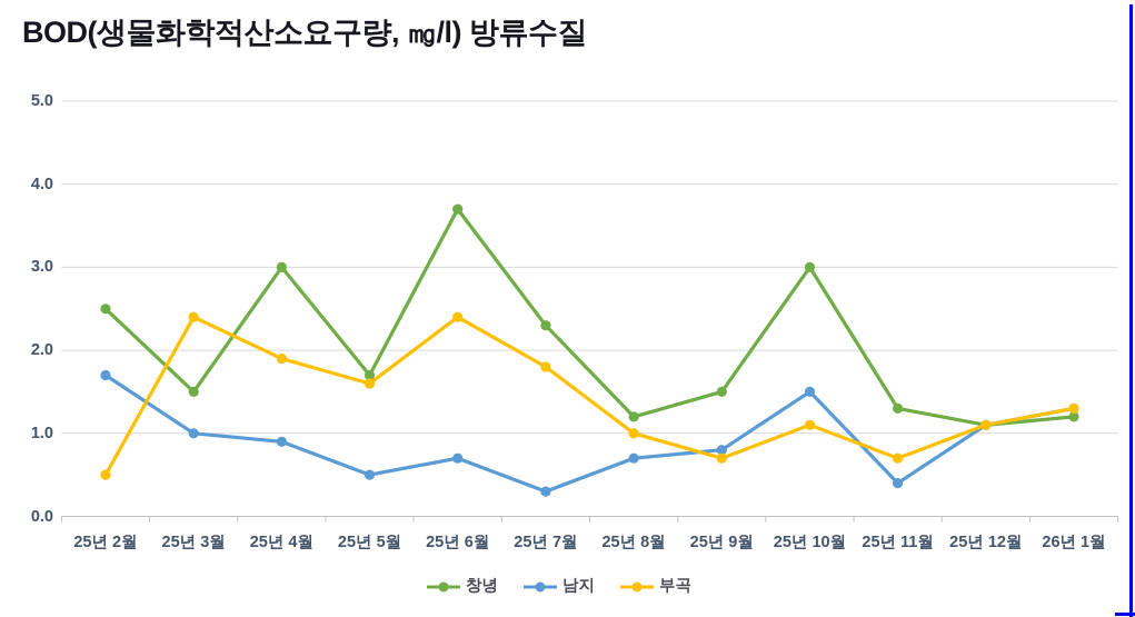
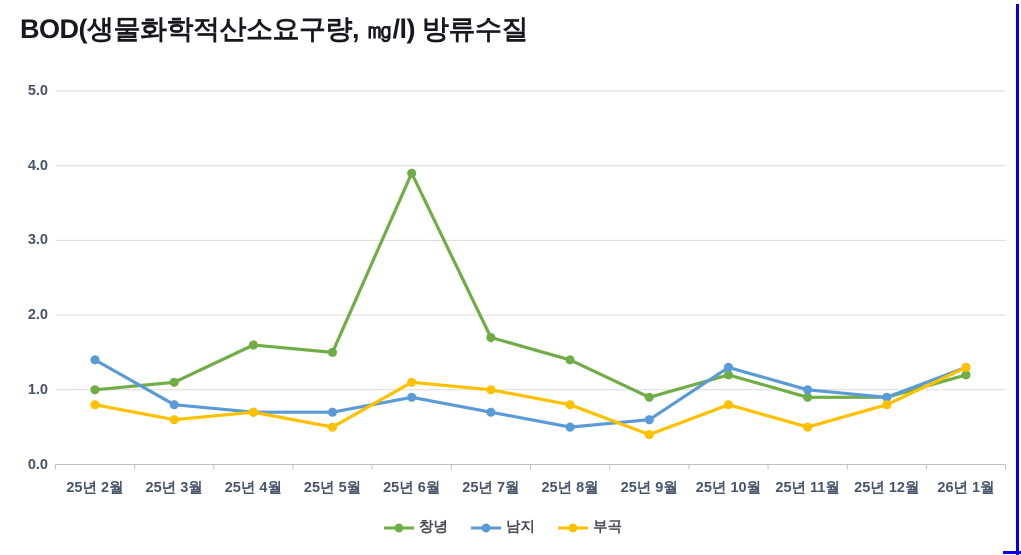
창녕/25년 2월: 2.5 -> 1.0
남지/25년 2월: 1.7 -> 1.4
부곡/25년 2월: 0.5 -> 0.8
창녕/25년 3월: 1.5 -> 1.1
남지/25년 3월: 1.0 -> 0.8
부곡/25년 3월: 2.4 -> 0.6
창녕/25년 4월: 3.0 -> 1.6
남지/25년 4월: 0.9 -> 0.7
부곡/25년 4월: 1.9 -> 0.7
창녕/25년 5월: 1.7 -> 1.5
남지/25년 5월: 0.5 -> 0.7
부곡/25년 5월: 1.6 -> 0.5
창녕/25년 6월: 3.7 -> 3.9
남지/25년 6월: 0.7 -> 0.9
부곡/25년 6월: 2.4 -> 1.1
창녕/25년 7월: 2.3 -> 1.7
남지/25년 7월: 0.3 -> 0.7
부곡/25년 7월: 1.8 -> 1.0
창녕/25년 8월: 1.2 -> 1.4
남지/25년 8월: 0.7 -> 0.5
부곡/25년 8월: 1.0 -> 0.8
창녕/25년 9월: 1.5 -> 0.9
남지/25년 9월: 0.8 -> 0.6
부곡/25년 9월: 0.7 -> 0.4
창녕/25년 10월: 3.0 -> 1.2
남지/25년 10월: 1.5 -> 1.3
부곡/25년 10월: 1.1 -> 0.8
창녕/25년 11월: 1.3 -> 0.9
남지/25년 11월: 0.4 -> 1.0
부곡/25년 11월: 0.7 -> 0.5
창녕/25년 12월: 1.1 -> 0.9
남지/25년 12월: 1.1 -> 0.9
부곡/25년 12월: 1.1 -> 0.8
